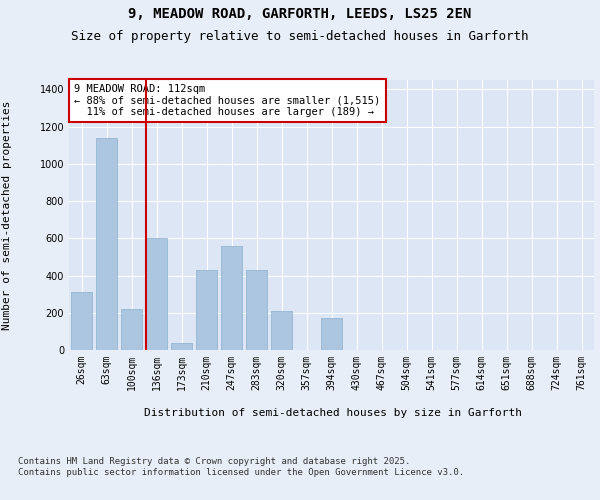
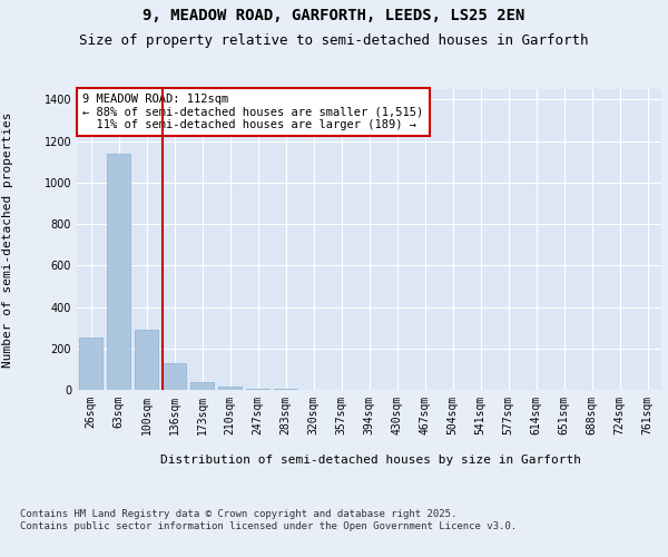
26sqm: 310 -> 250
100sqm: 220 -> 290
136sqm: 600 -> 130
210sqm: 430 -> 20
247sqm: 560 -> 0
283sqm: 430 -> 0
320sqm: 210 -> 0
394sqm: 170 -> 0
